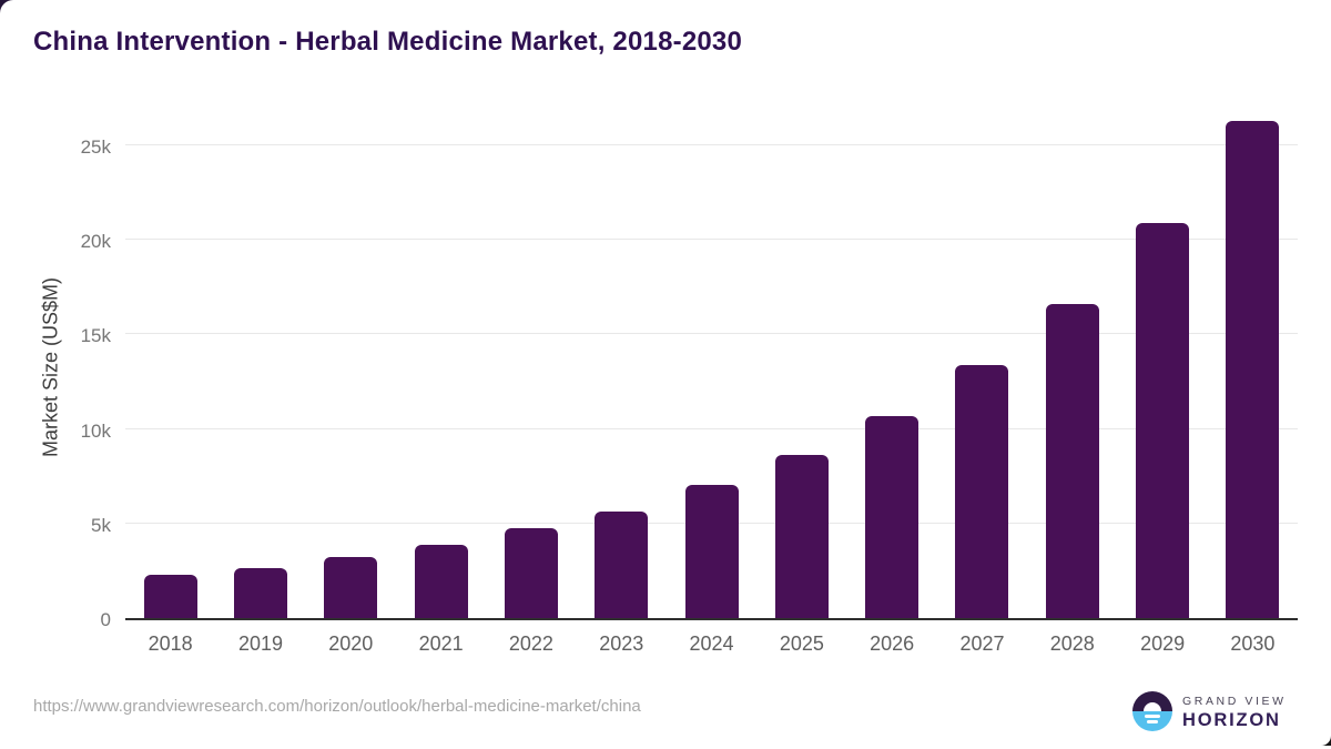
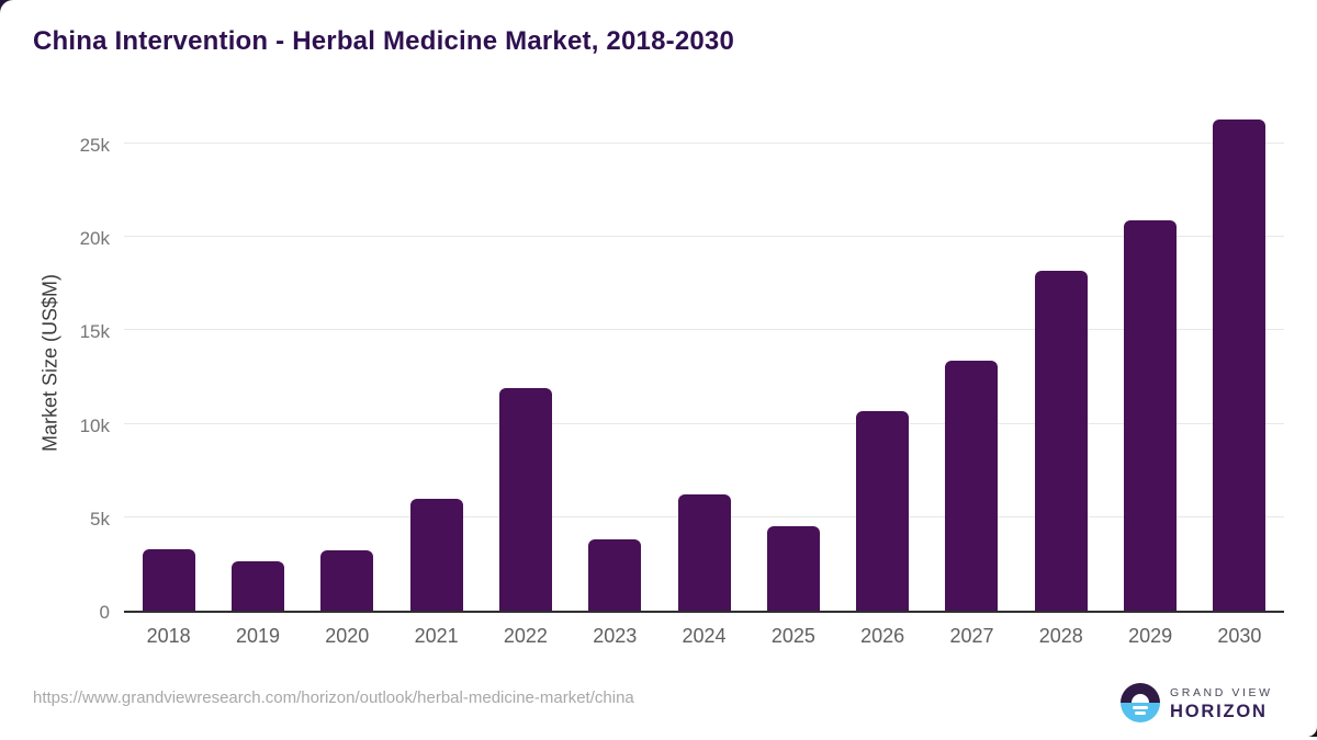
2018: 2.3k -> 3.3k
2021: 3.9k -> 6.0k
2022: 4.8k -> 11.9k
2023: 5.6k -> 3.8k
2024: 7.0k -> 6.2k
2025: 8.6k -> 4.5k
2028: 16.6k -> 18.2k
